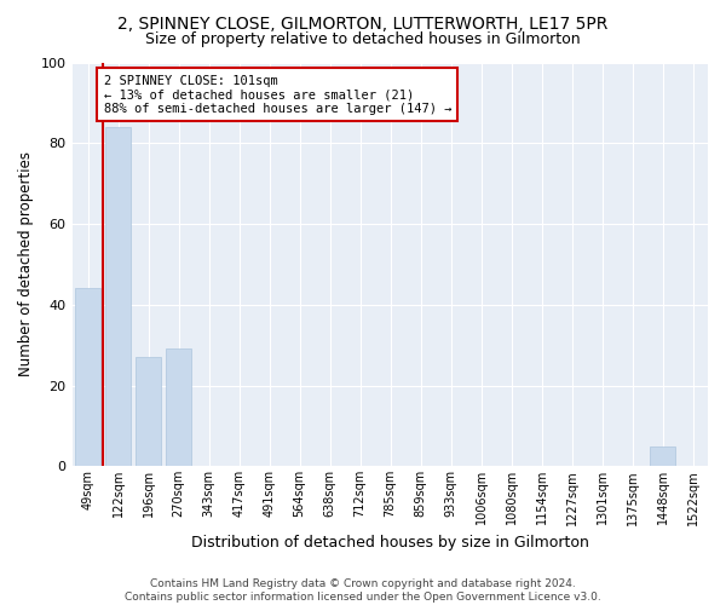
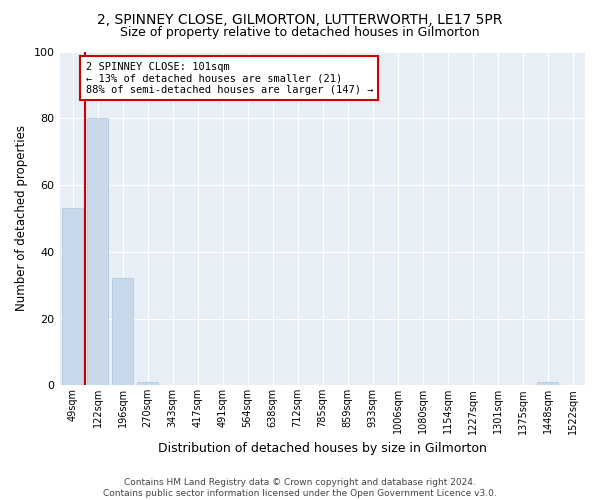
49sqm: 44 -> 53
122sqm: 84 -> 80
196sqm: 27 -> 32
270sqm: 29 -> 1
1448sqm: 5 -> 1
